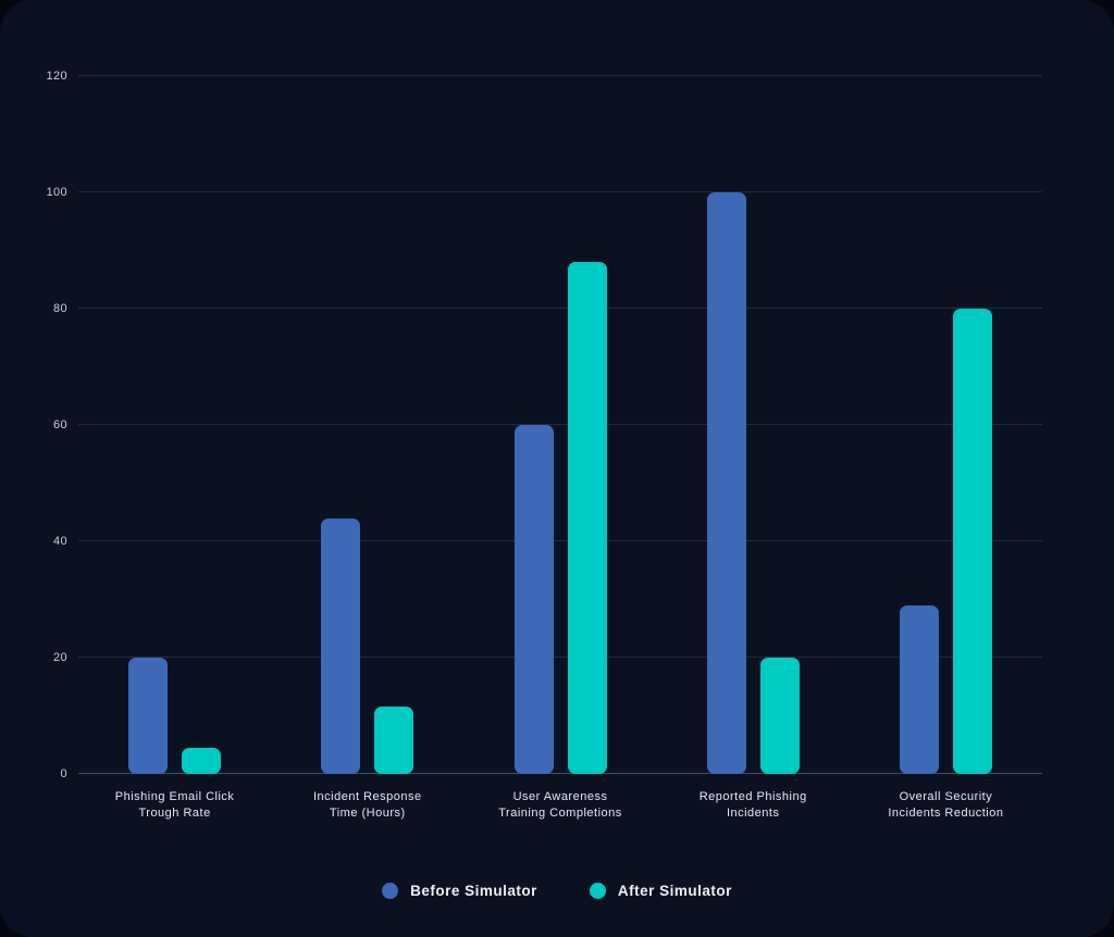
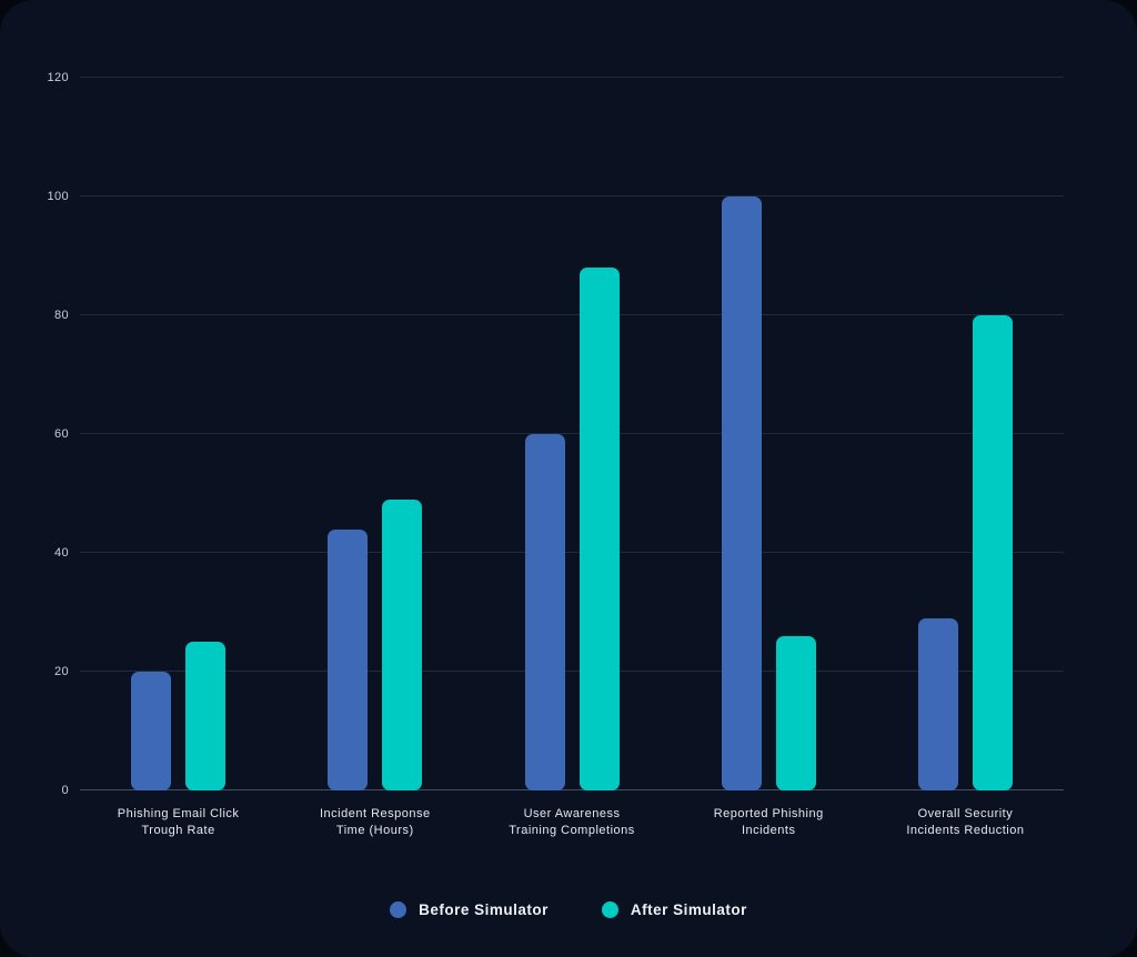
After Simulator/Phishing Email Click Trough Rate: 4 -> 25
After Simulator/Incident Response Time (Hours): 12 -> 49
After Simulator/Reported Phishing Incidents: 20 -> 26
